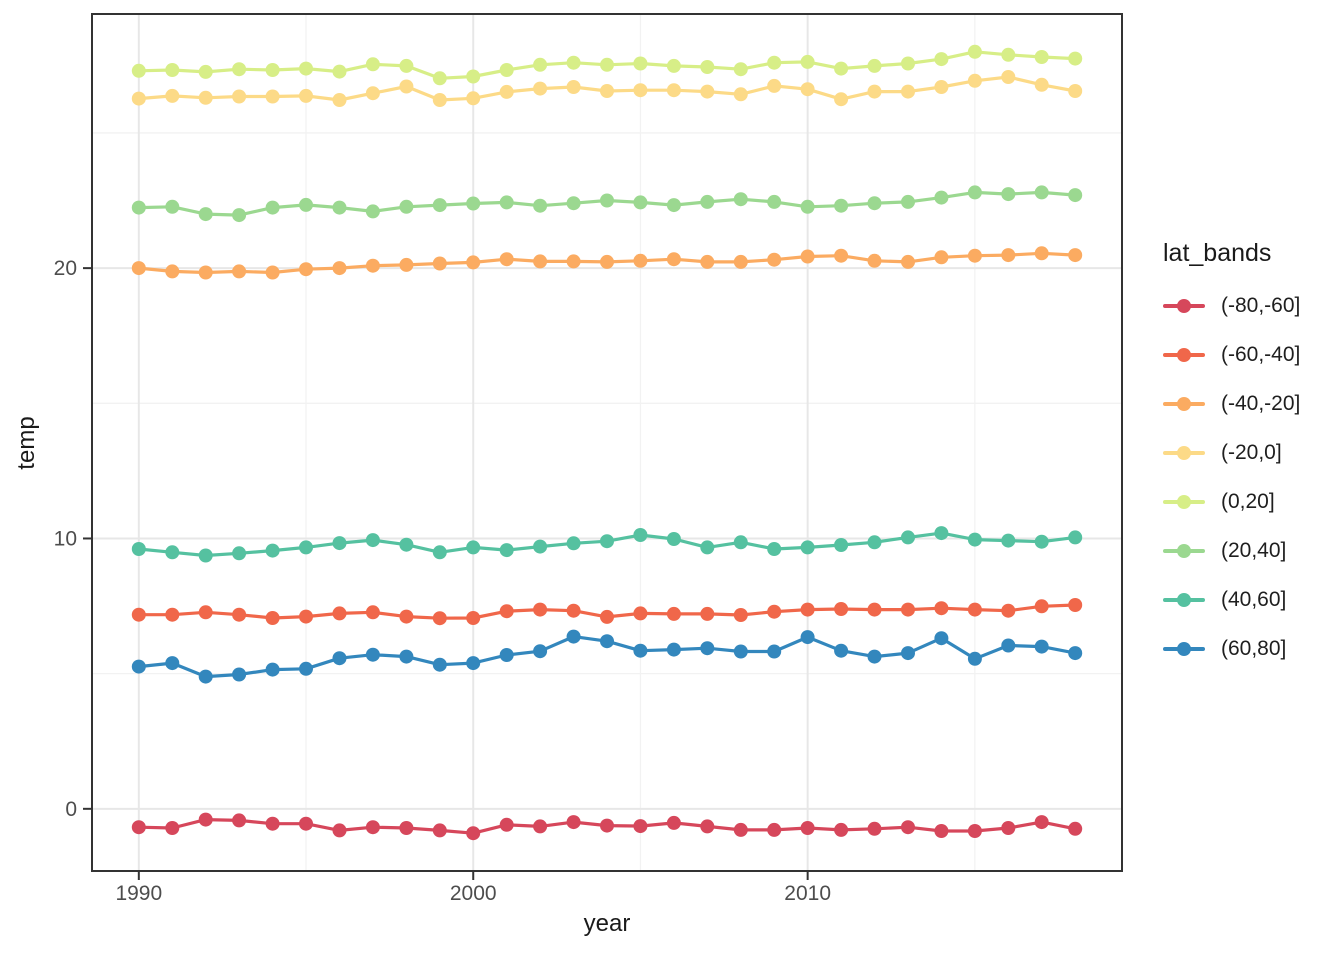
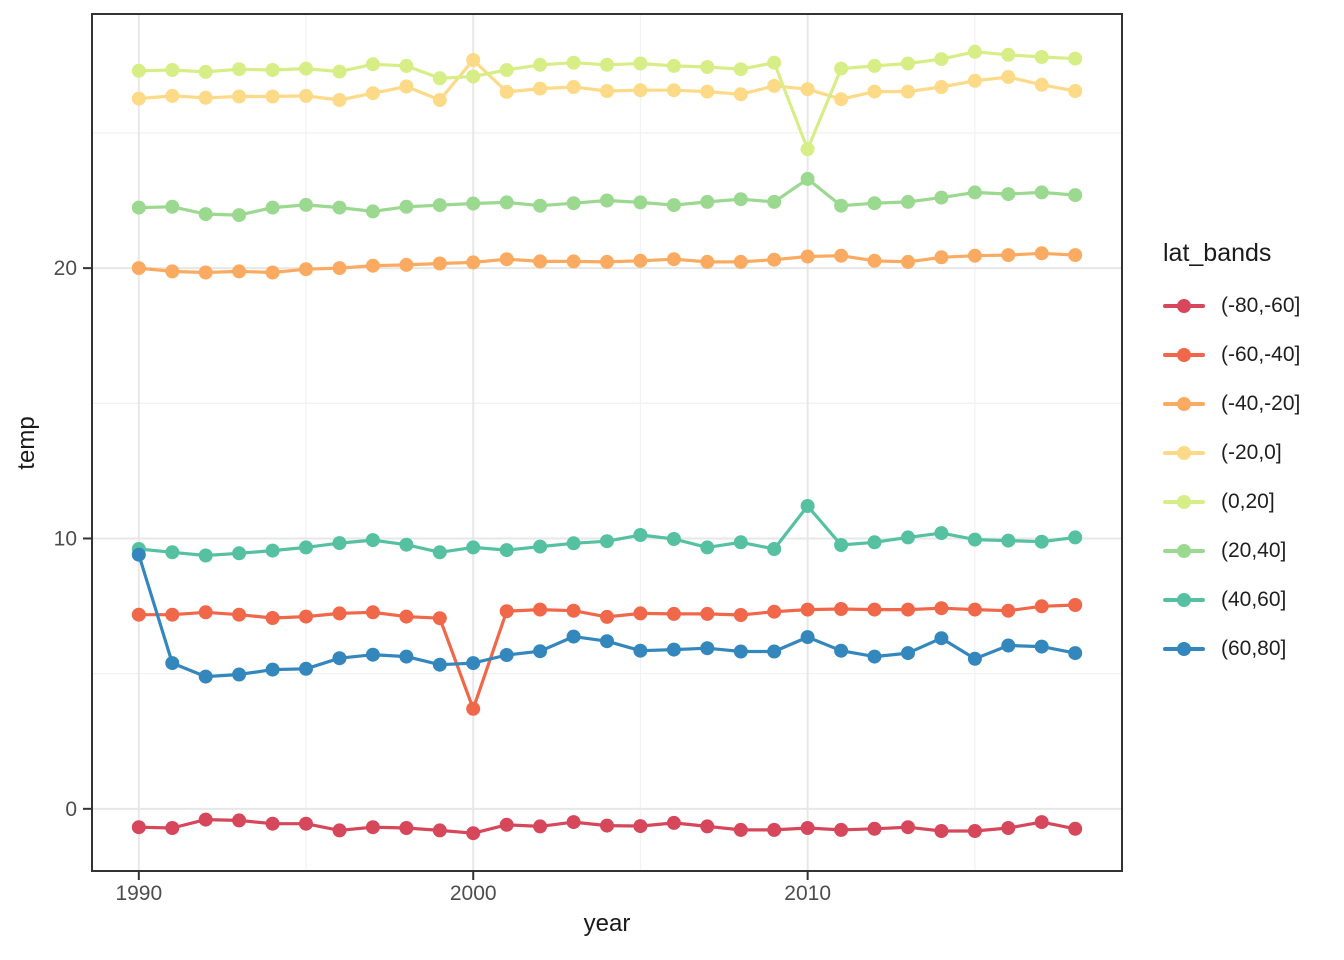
(60,80]/1990: 5.3 -> 9.4
(-60,-40]/2000: 7.1 -> 3.7
(-20,0]/2000: 26.3 -> 27.7
(0,20]/2010: 27.6 -> 24.4
(20,40]/2010: 22.3 -> 23.3
(40,60]/2010: 9.7 -> 11.2
